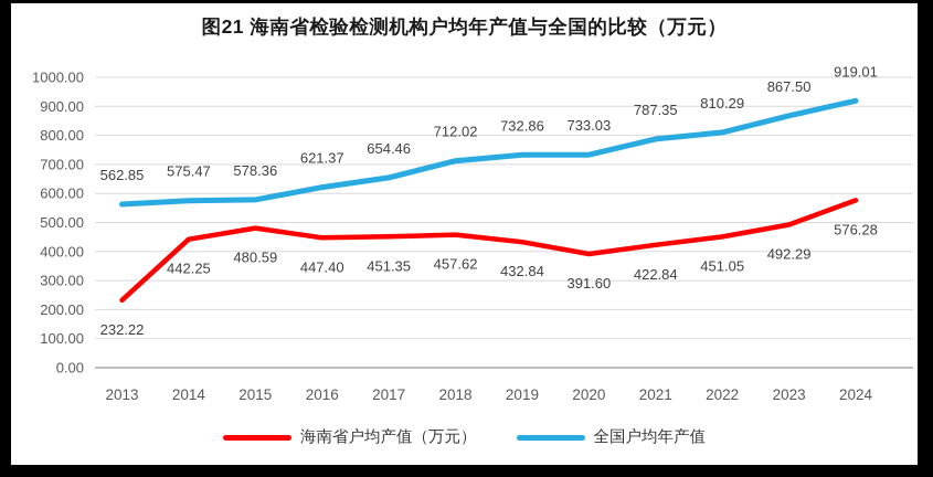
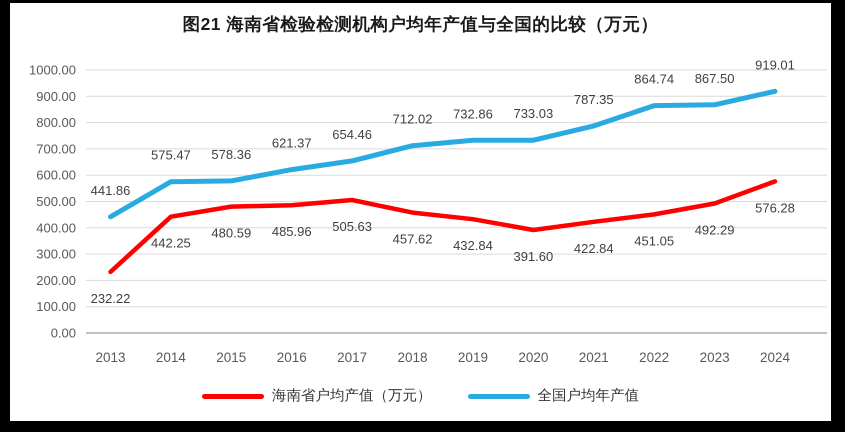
全国户均年产值/2013: 562.85 -> 441.86
海南省户均产值（万元）/2016: 447.40 -> 485.96
海南省户均产值（万元）/2017: 451.35 -> 505.63
全国户均年产值/2022: 810.29 -> 864.74
